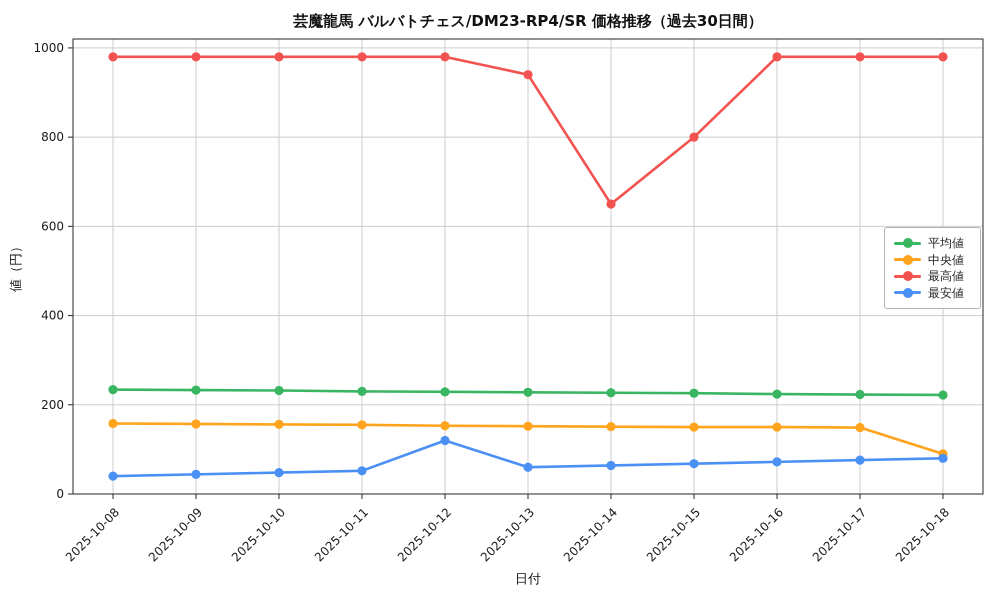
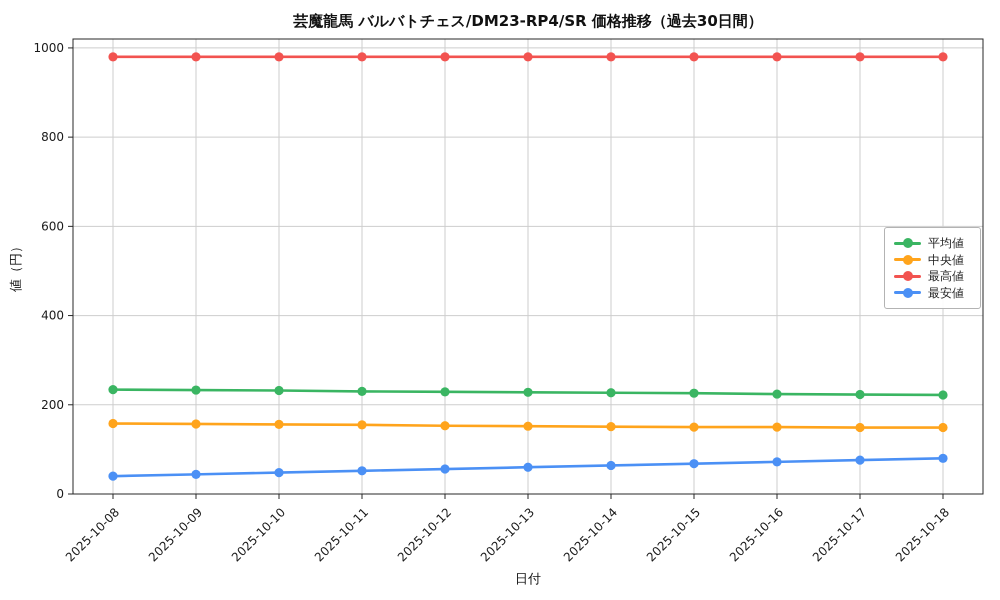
最安値/2025-10-12: 120 -> 60
最高値/2025-10-13: 940 -> 980
最高値/2025-10-14: 650 -> 980
最高値/2025-10-15: 800 -> 980
中央値/2025-10-18: 90 -> 150
